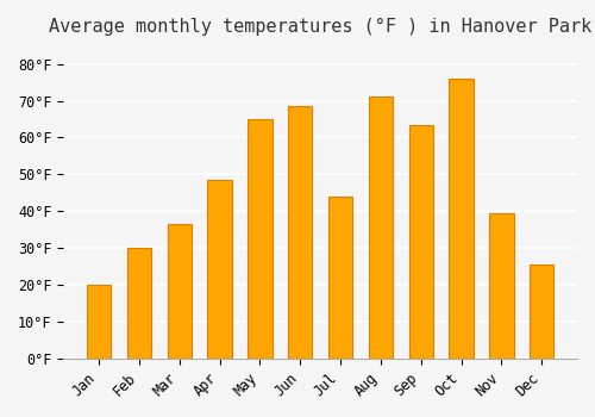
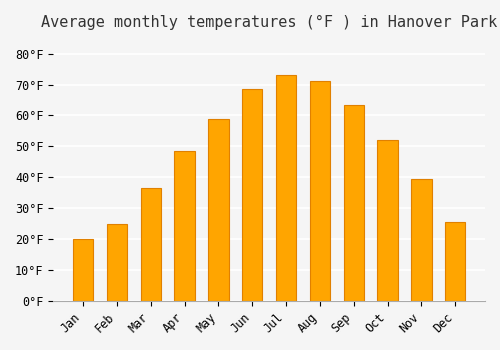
Feb: 30.0°F -> 25.0°F
May: 65.0°F -> 59.0°F
Jul: 44.0°F -> 73.0°F
Oct: 76.0°F -> 52.0°F
